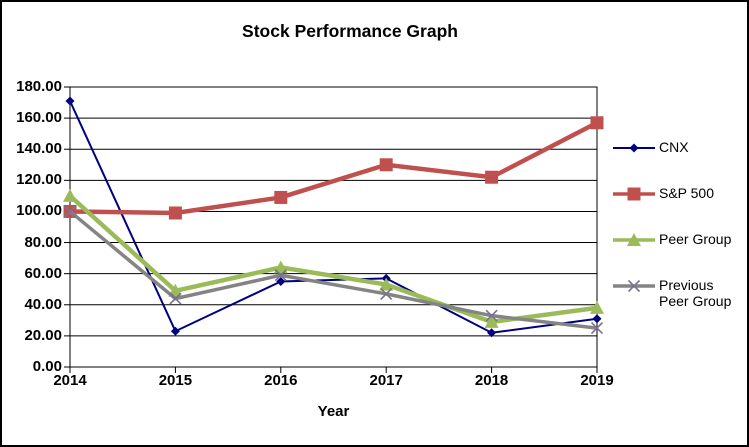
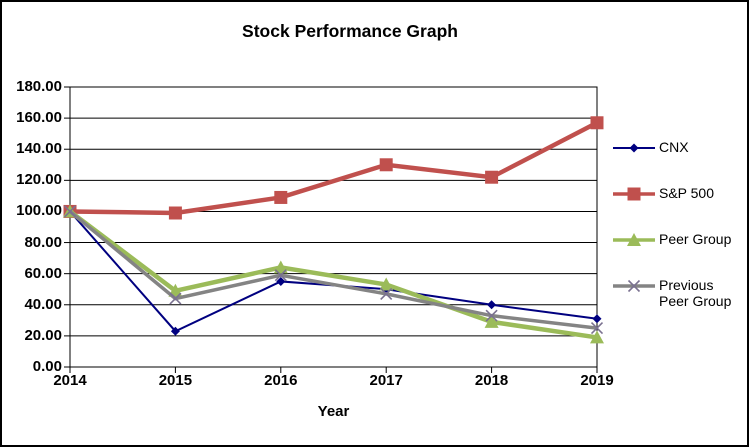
CNX/2014: 171 -> 100
Peer Group/2014: 110 -> 100
CNX/2017: 57 -> 50
CNX/2018: 22 -> 40
Peer Group/2019: 38 -> 19
